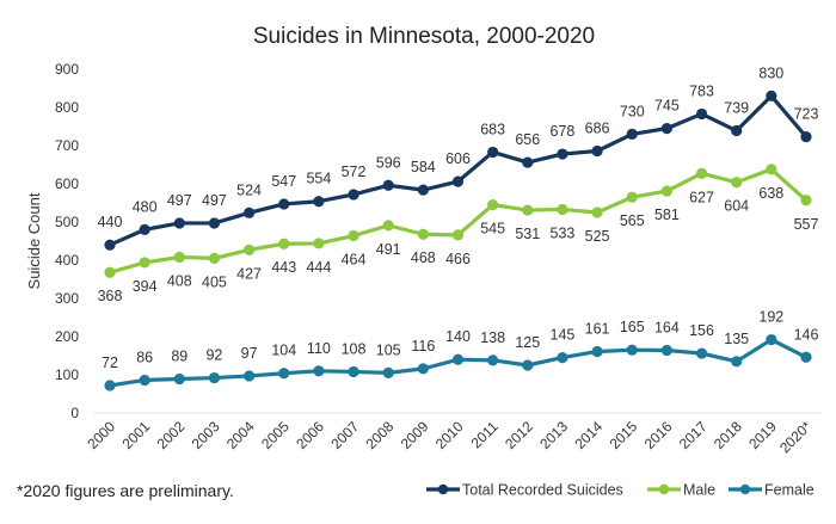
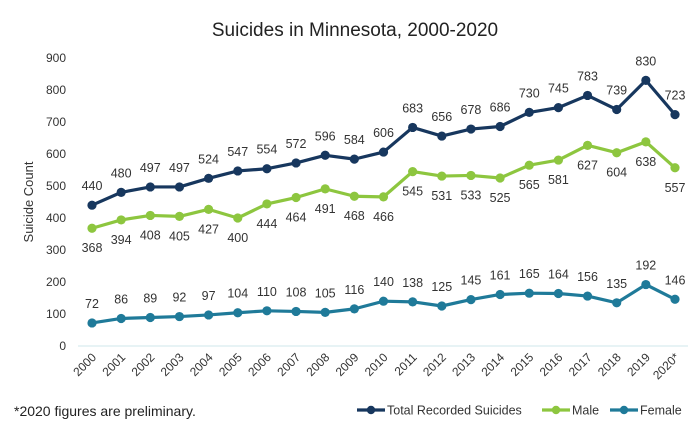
Male/2005: 443 -> 400
